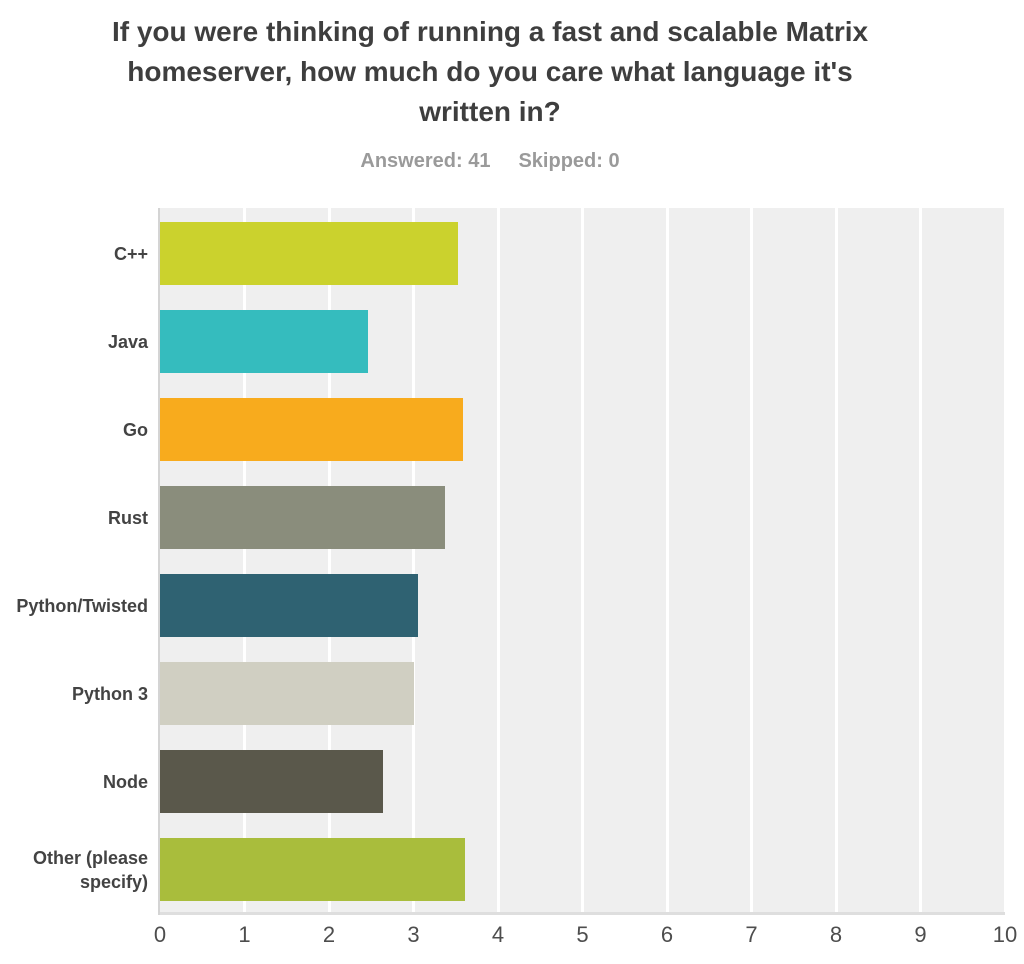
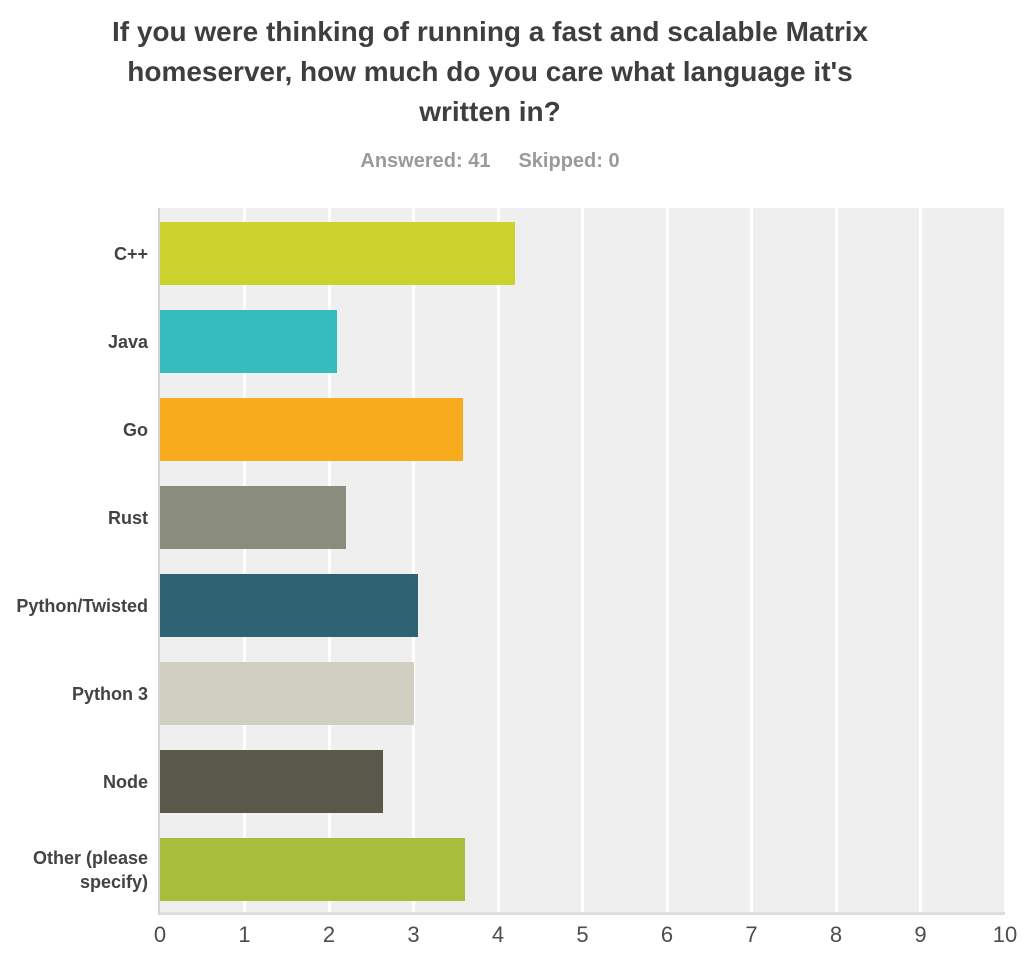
C++: 3.5 -> 4.2
Java: 2.5 -> 2.1
Rust: 3.4 -> 2.2
